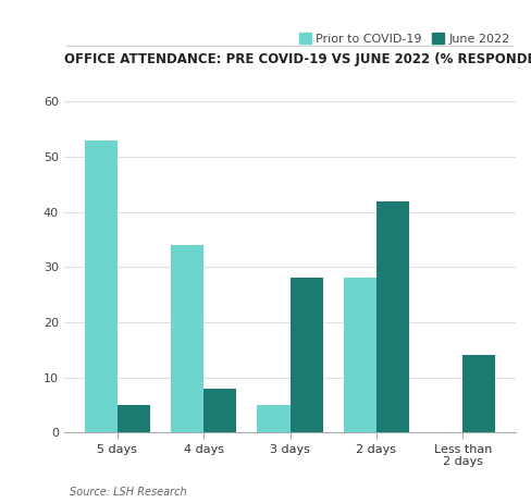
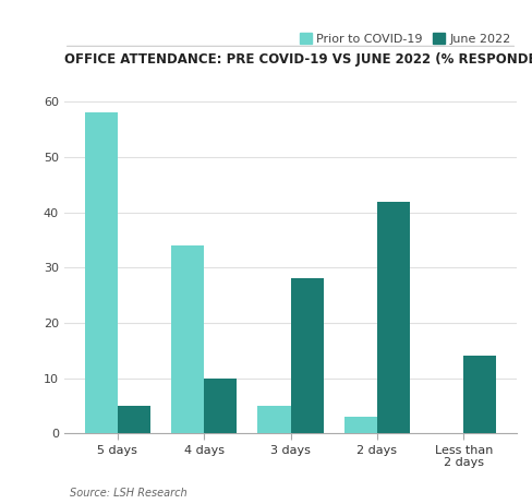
Prior to COVID-19/5 days: 53 -> 58
June 2022/4 days: 8 -> 10
Prior to COVID-19/2 days: 28 -> 3
